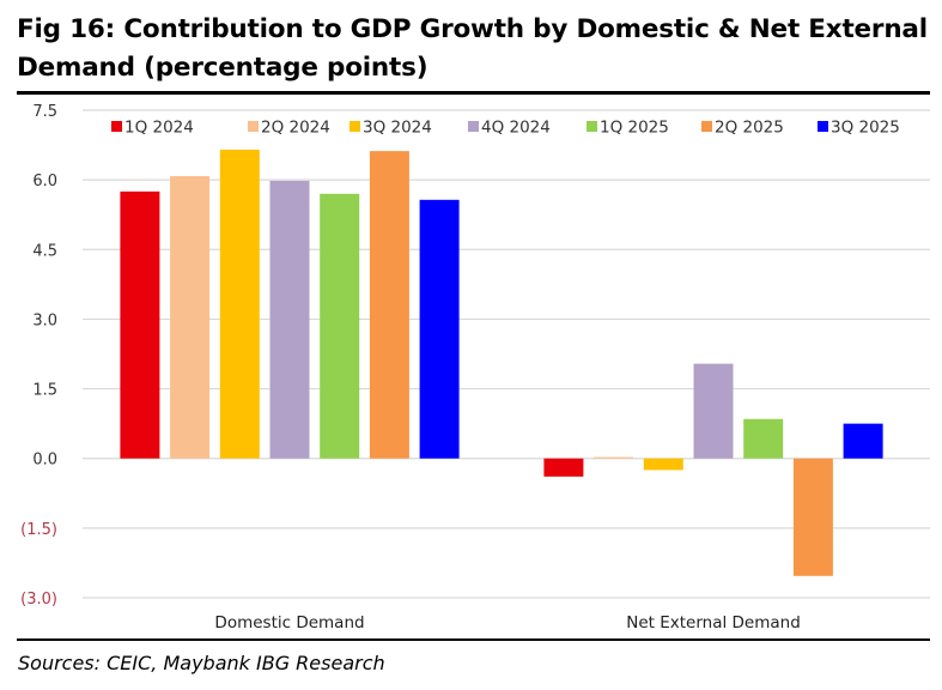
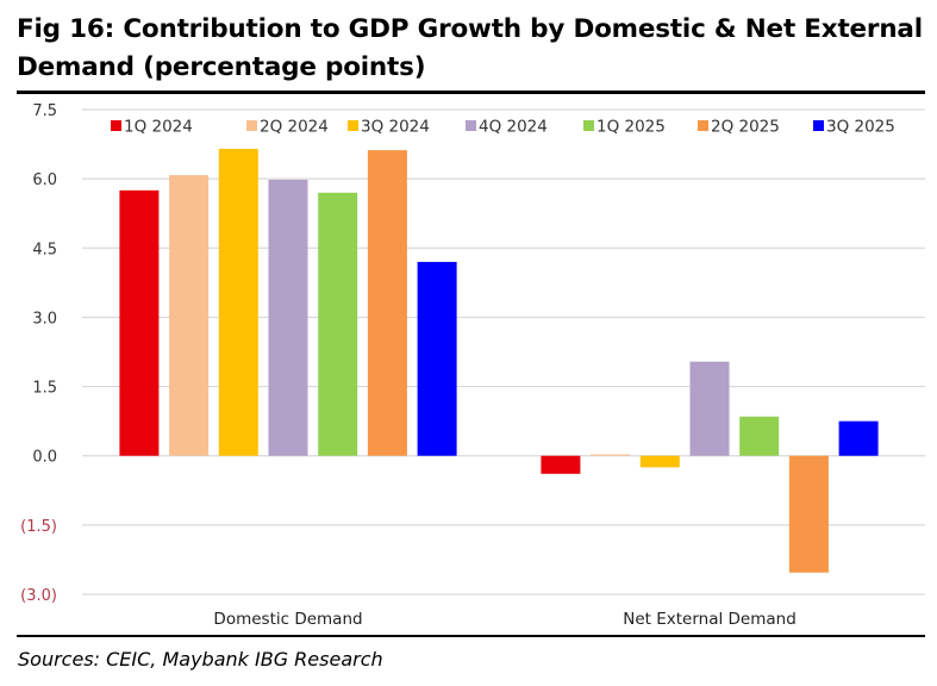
3Q 2025/Domestic Demand: 5.6 -> 4.2
